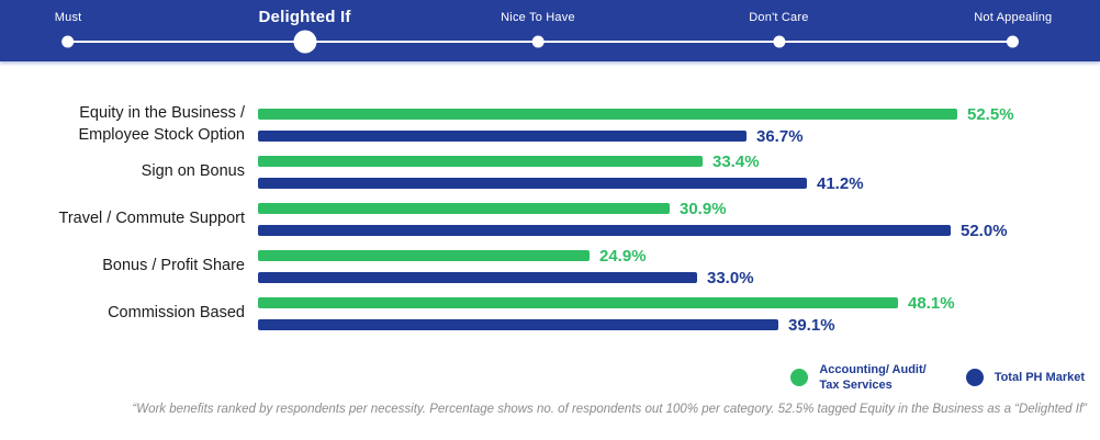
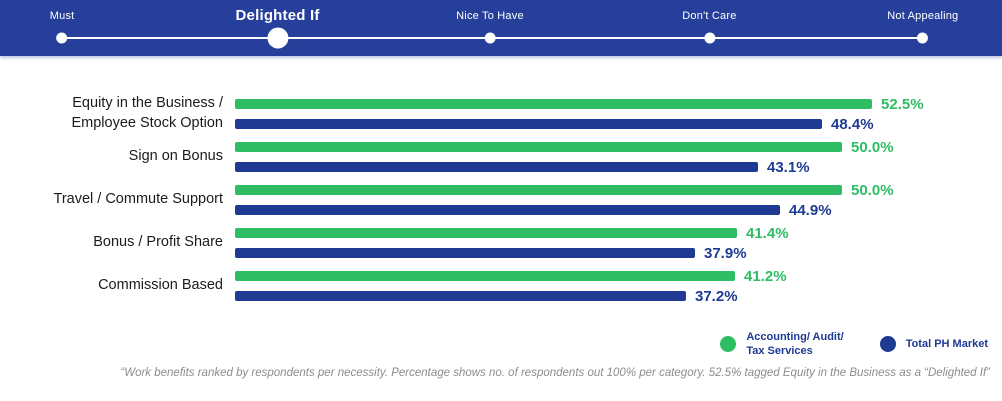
Total PH Market/Equity in the Business / Employee Stock Option: 36.7% -> 48.4%
Accounting/ Audit/ Tax Services/Sign on Bonus: 33.4% -> 50.0%
Total PH Market/Sign on Bonus: 41.2% -> 43.1%
Accounting/ Audit/ Tax Services/Travel / Commute Support: 30.9% -> 50.0%
Total PH Market/Travel / Commute Support: 52.0% -> 44.9%
Accounting/ Audit/ Tax Services/Bonus / Profit Share: 24.9% -> 41.4%
Total PH Market/Bonus / Profit Share: 33.0% -> 37.9%
Accounting/ Audit/ Tax Services/Commission Based: 48.1% -> 41.2%
Total PH Market/Commission Based: 39.1% -> 37.2%
